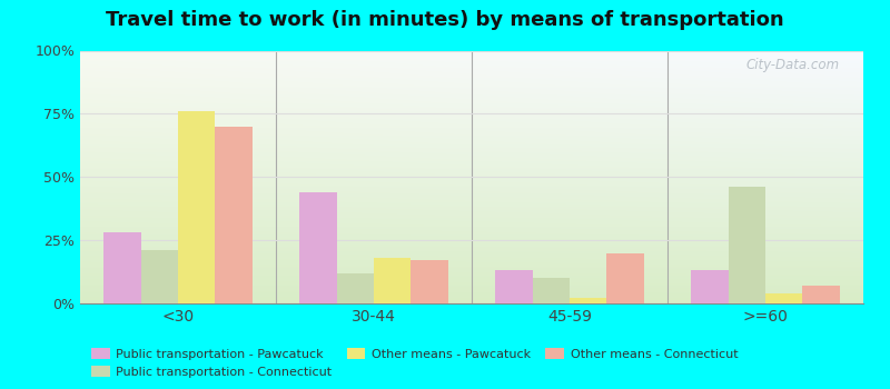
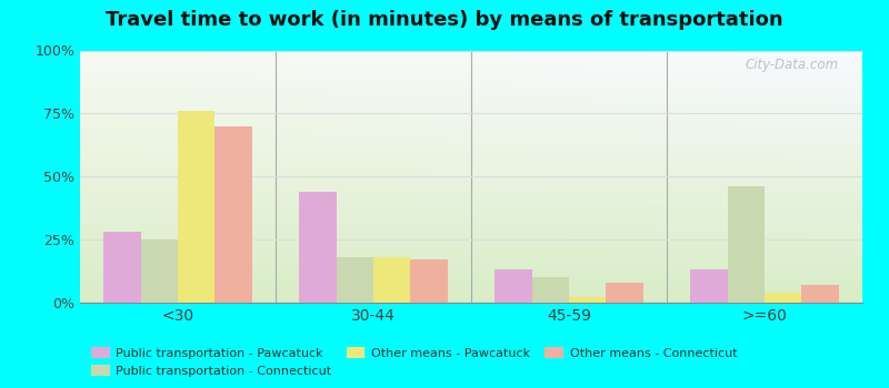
Public transportation - Connecticut/<30: 21% -> 25%
Public transportation - Connecticut/30-44: 12% -> 18%
Other means - Connecticut/45-59: 20% -> 8%
